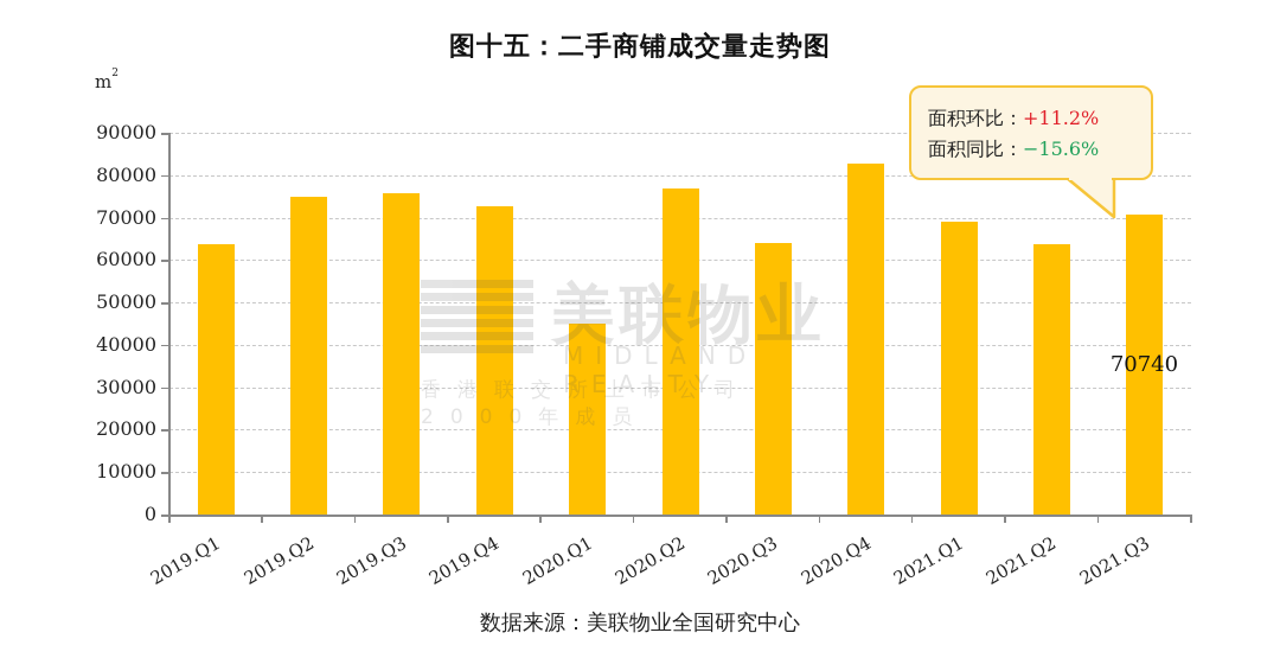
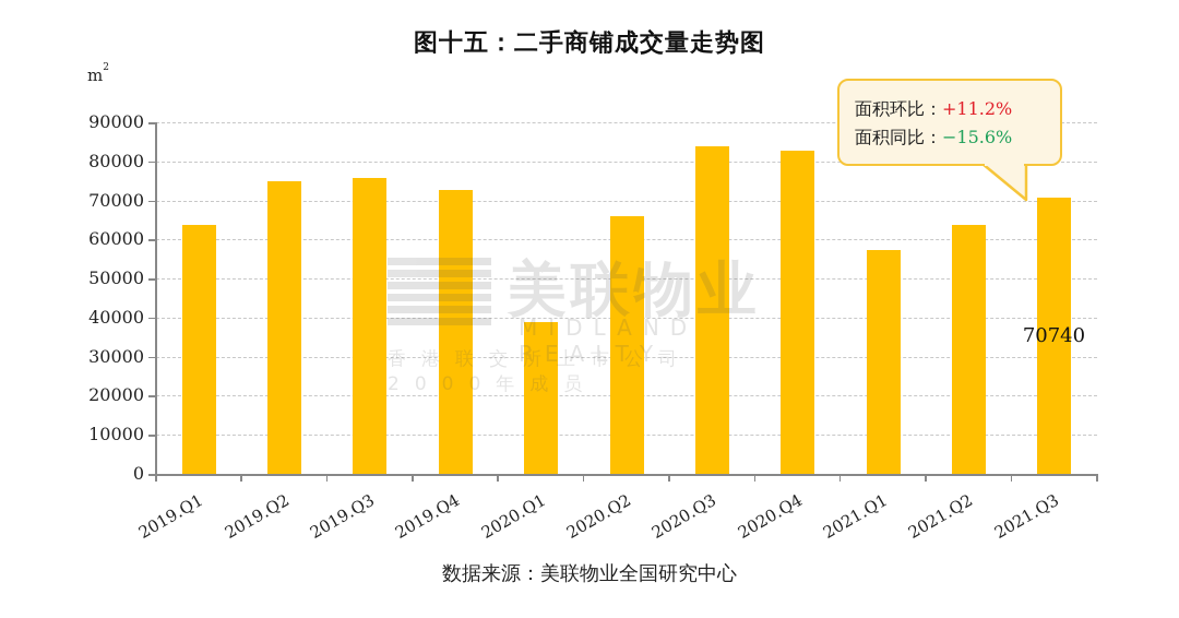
2020.Q1: 45000 -> 39000
2020.Q2: 77000 -> 66000
2020.Q3: 64000 -> 84000
2021.Q1: 69000 -> 57000
